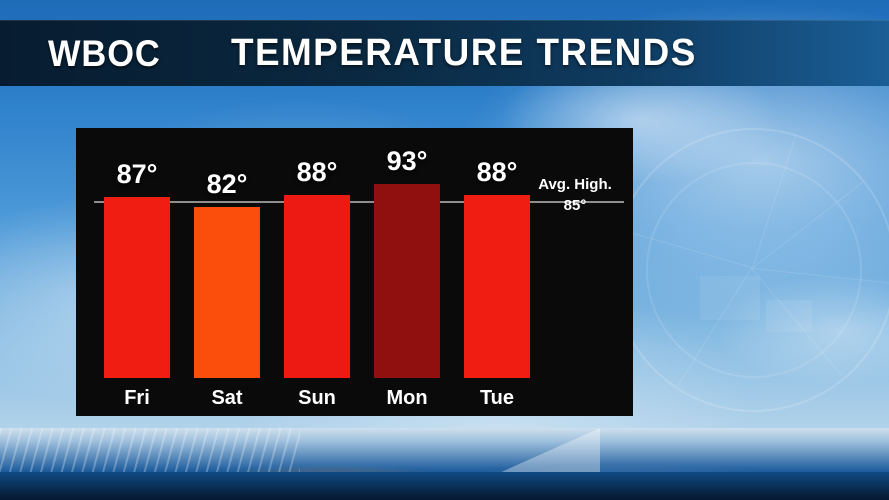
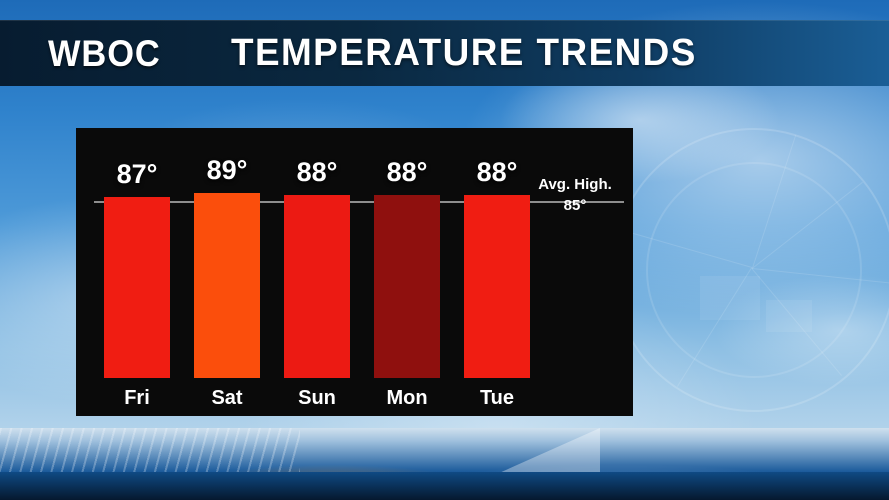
Sat: 82° -> 89°
Mon: 93° -> 88°
